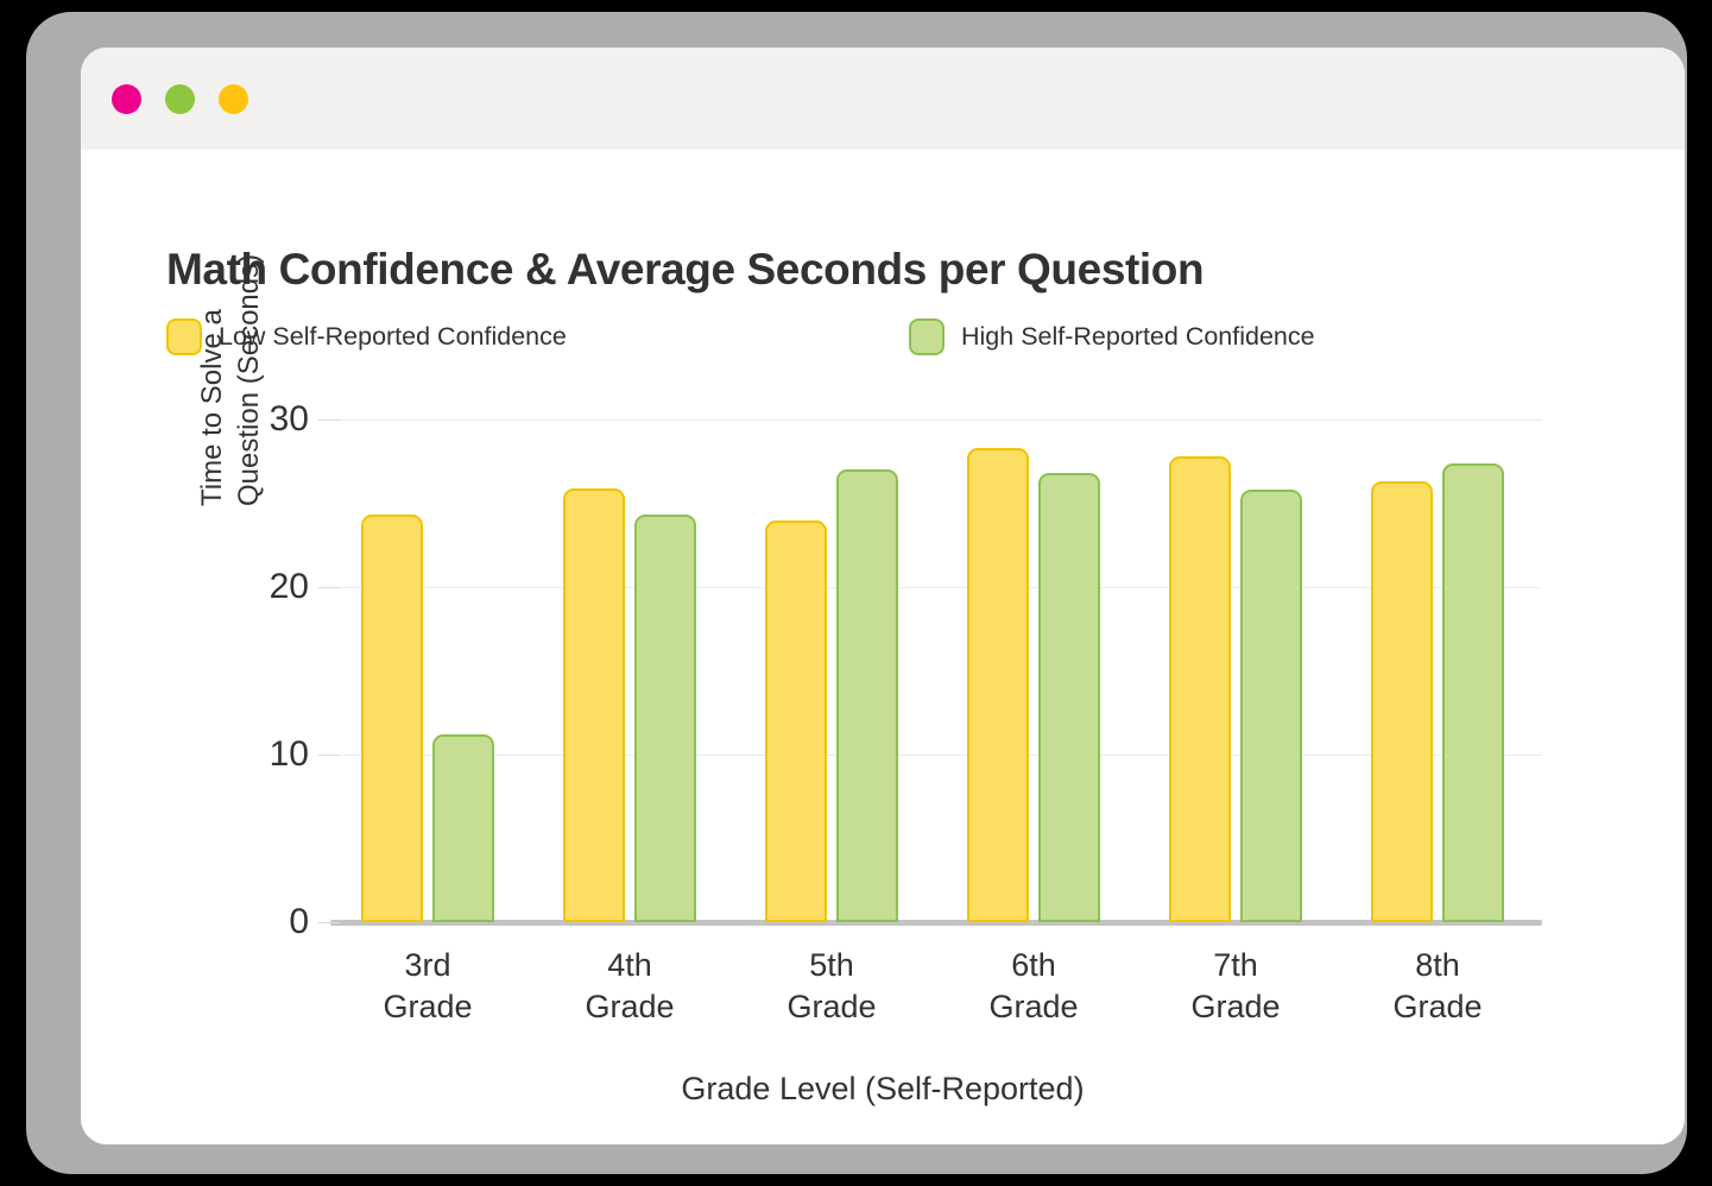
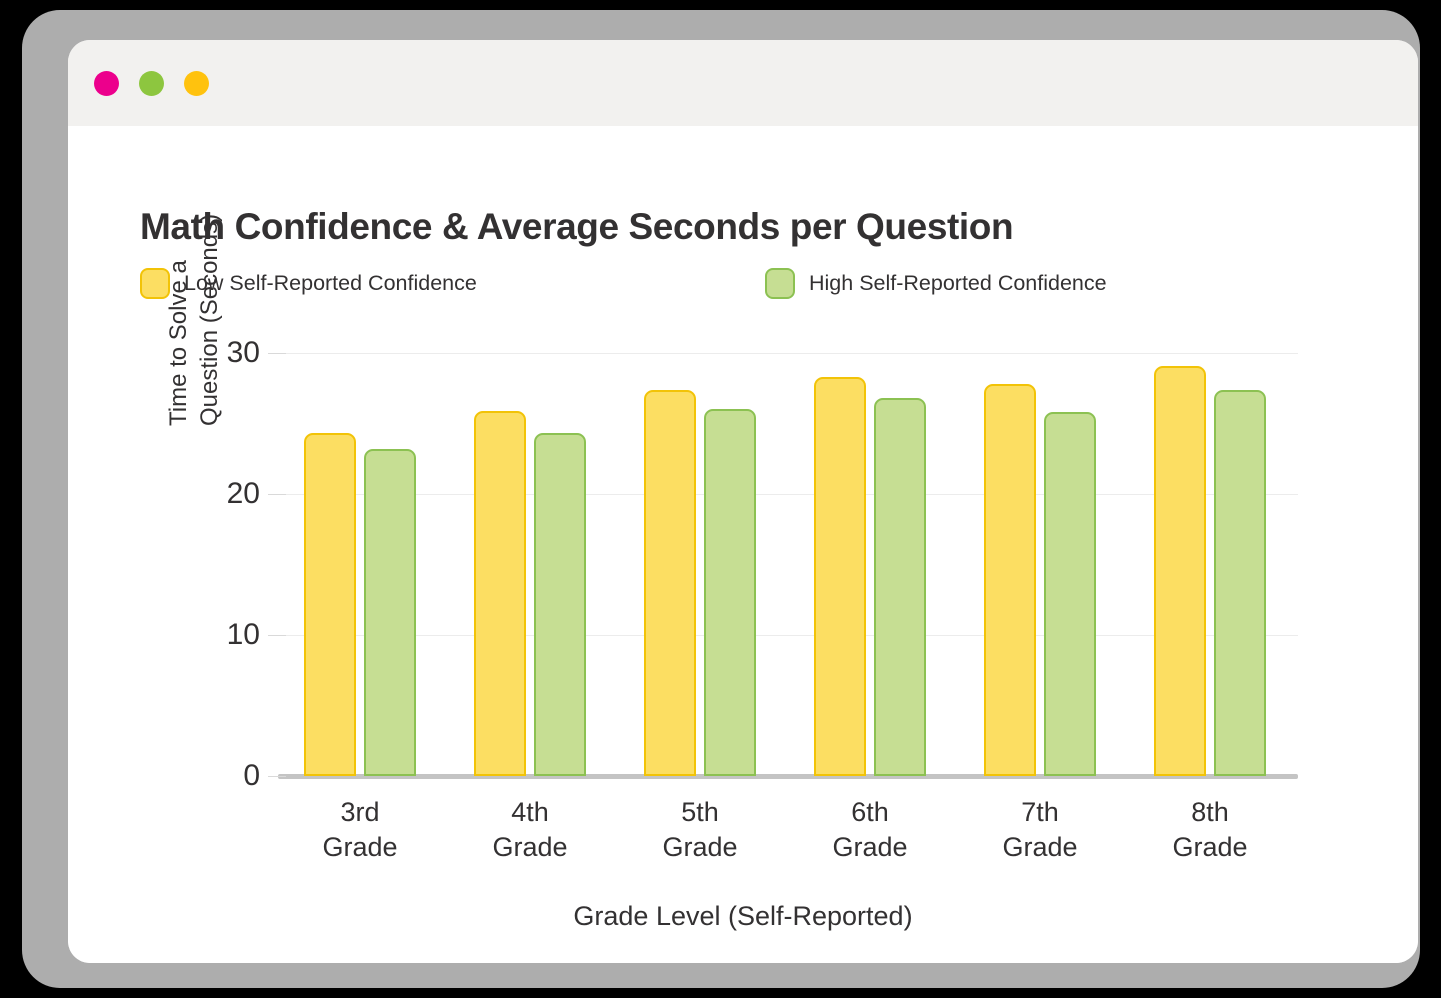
High Self-Reported Confidence/3rd Grade: 11.2 -> 23.2
Low Self-Reported Confidence/5th Grade: 24.0 -> 27.4
High Self-Reported Confidence/5th Grade: 27.0 -> 26.0
Low Self-Reported Confidence/8th Grade: 26.3 -> 29.1
